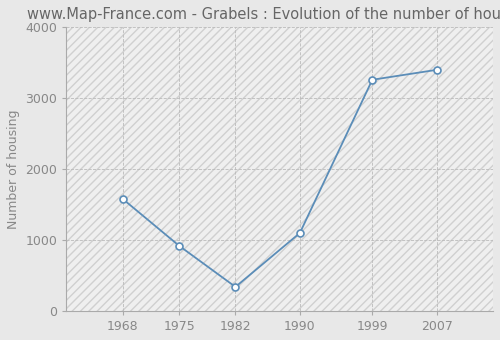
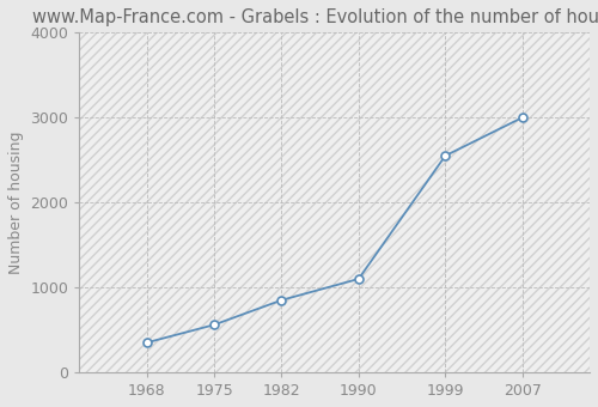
1968: 1580 -> 350
1975: 920 -> 560
1982: 340 -> 850
1999: 3260 -> 2550
2007: 3400 -> 3000
